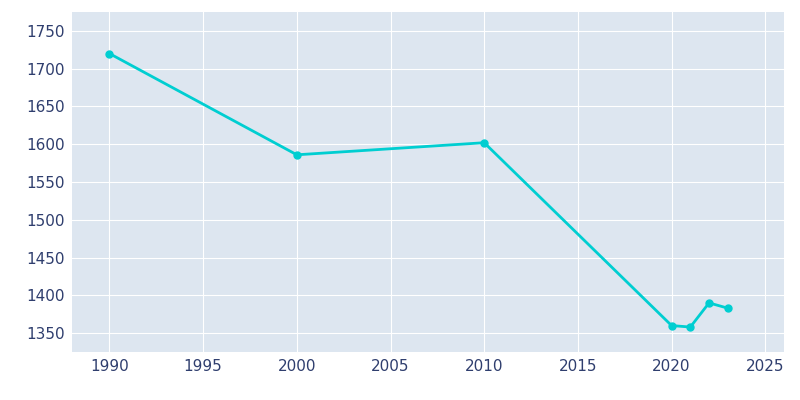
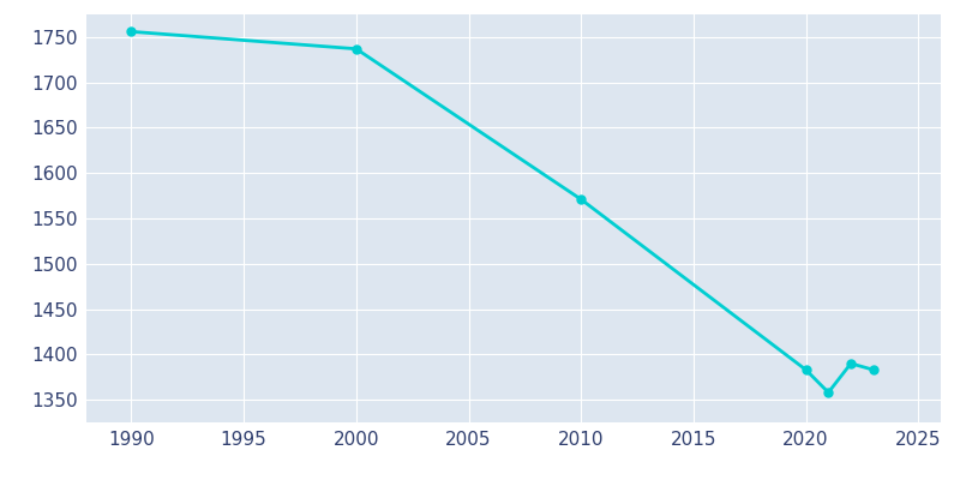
1990: 1720 -> 1756
2000: 1586 -> 1737
2010: 1602 -> 1571
2020: 1360 -> 1383
